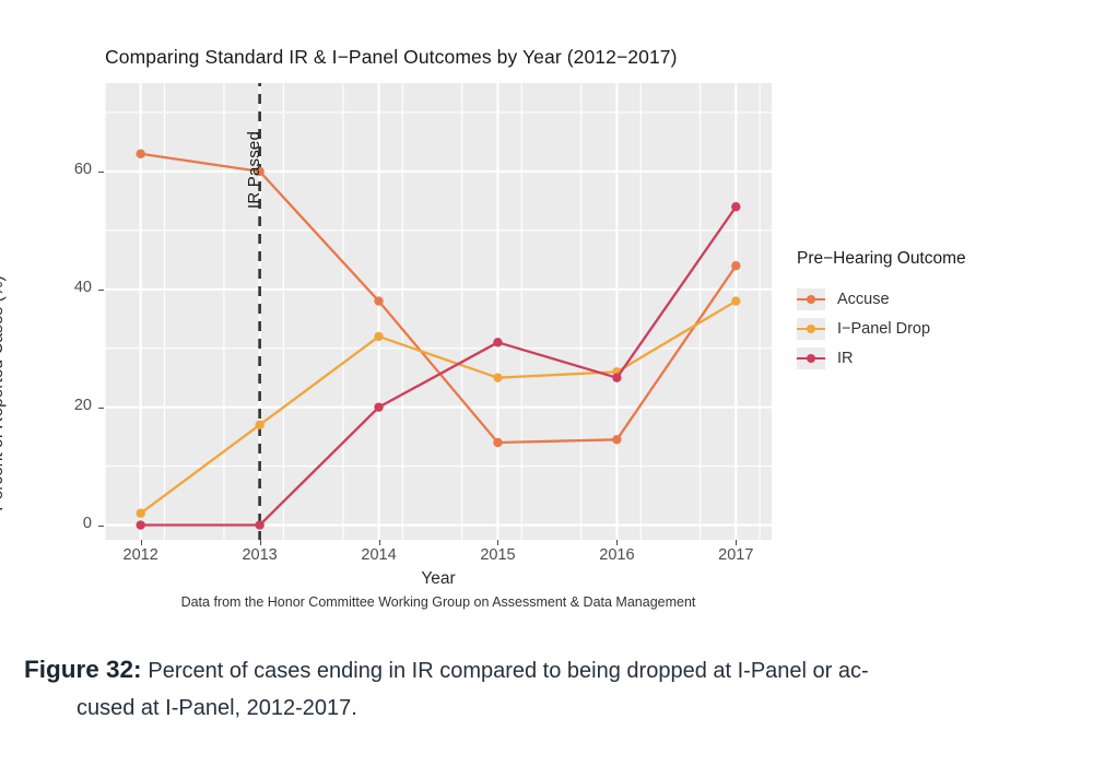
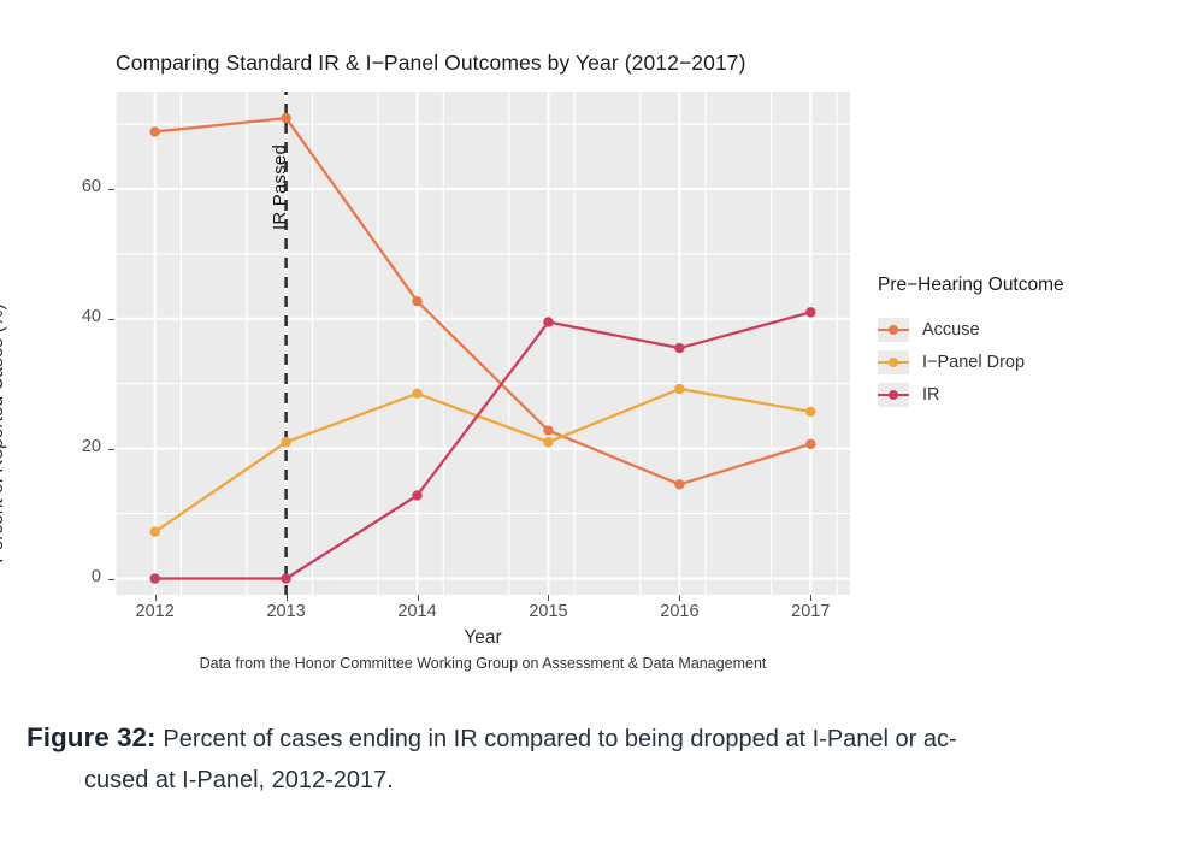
Accuse/2012: 63 -> 69
I−Panel Drop/2012: 2 -> 7
Accuse/2013: 60 -> 71
I−Panel Drop/2013: 17 -> 21
Accuse/2014: 38 -> 43
I−Panel Drop/2014: 32 -> 28
IR/2014: 20 -> 13
Accuse/2015: 14 -> 23
I−Panel Drop/2015: 25 -> 21
IR/2015: 31 -> 40
I−Panel Drop/2016: 26 -> 29
IR/2016: 25 -> 36
Accuse/2017: 44 -> 21
I−Panel Drop/2017: 38 -> 26
IR/2017: 54 -> 41
